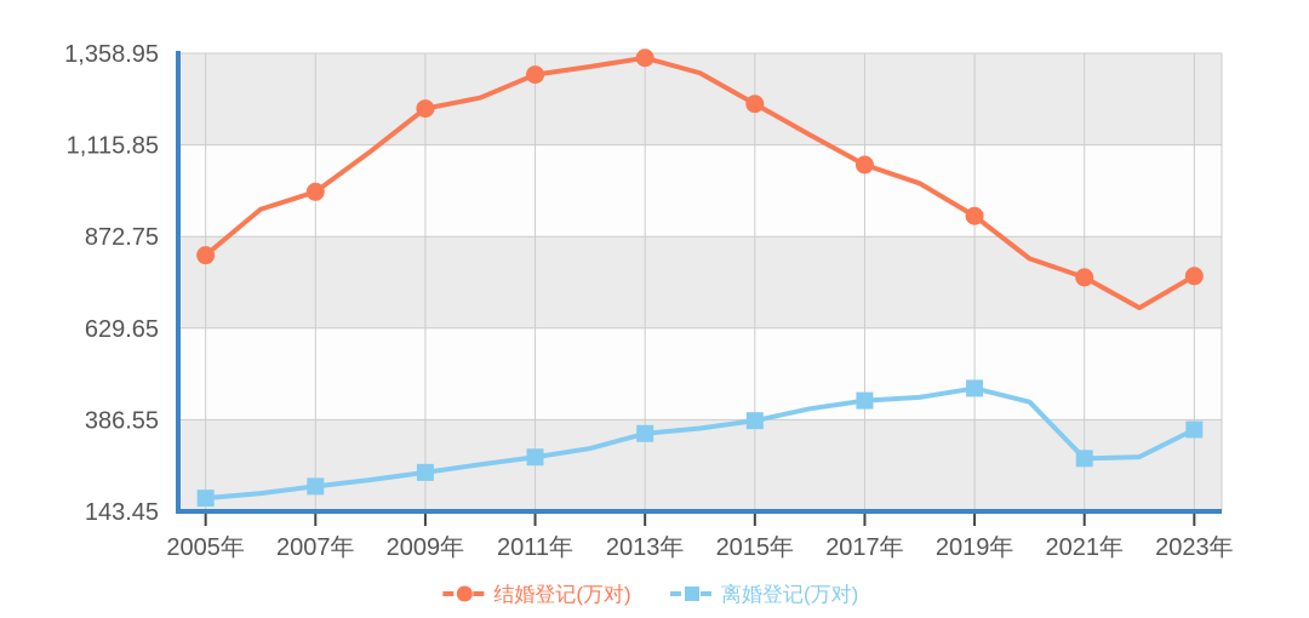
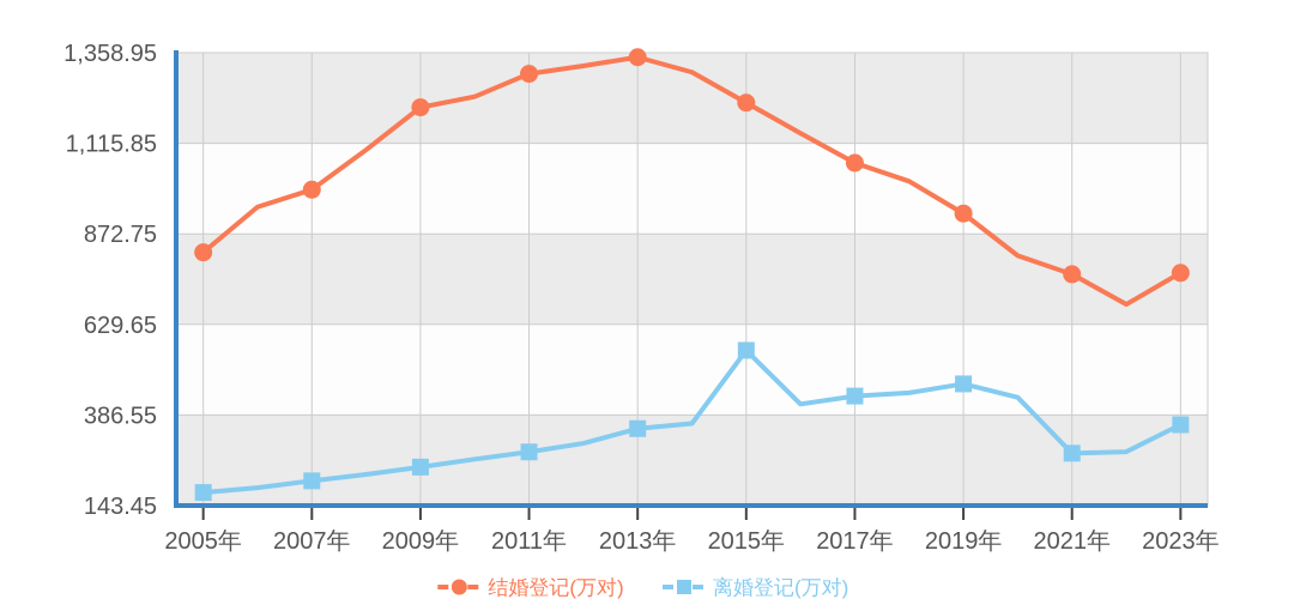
离婚登记(万对)/2015年: 380 -> 560
